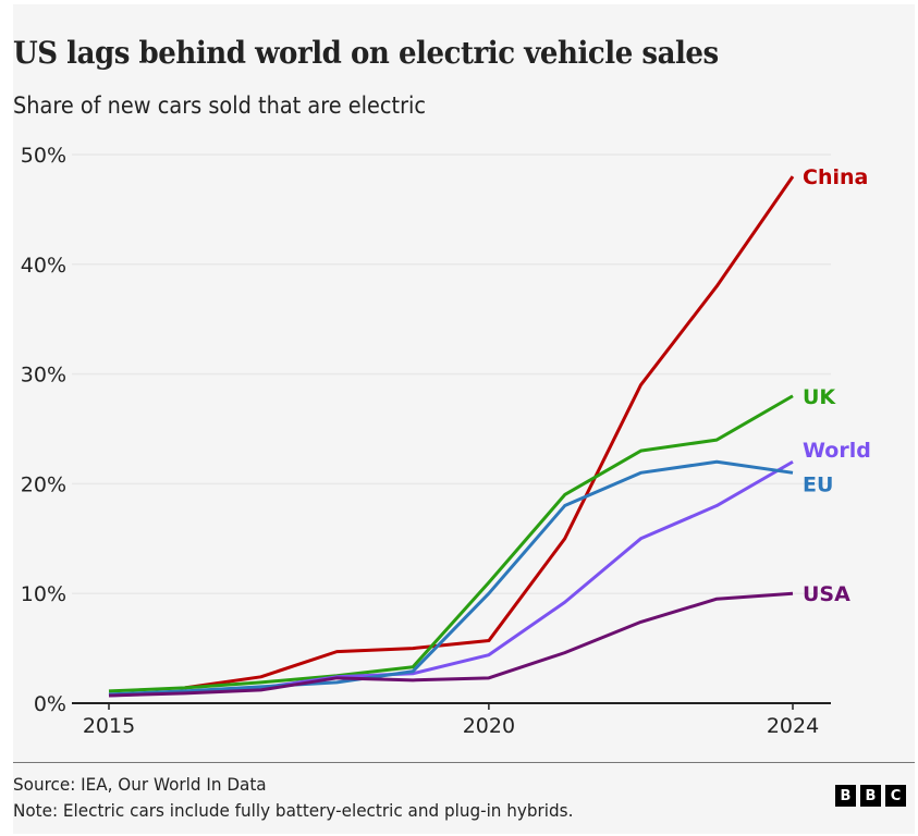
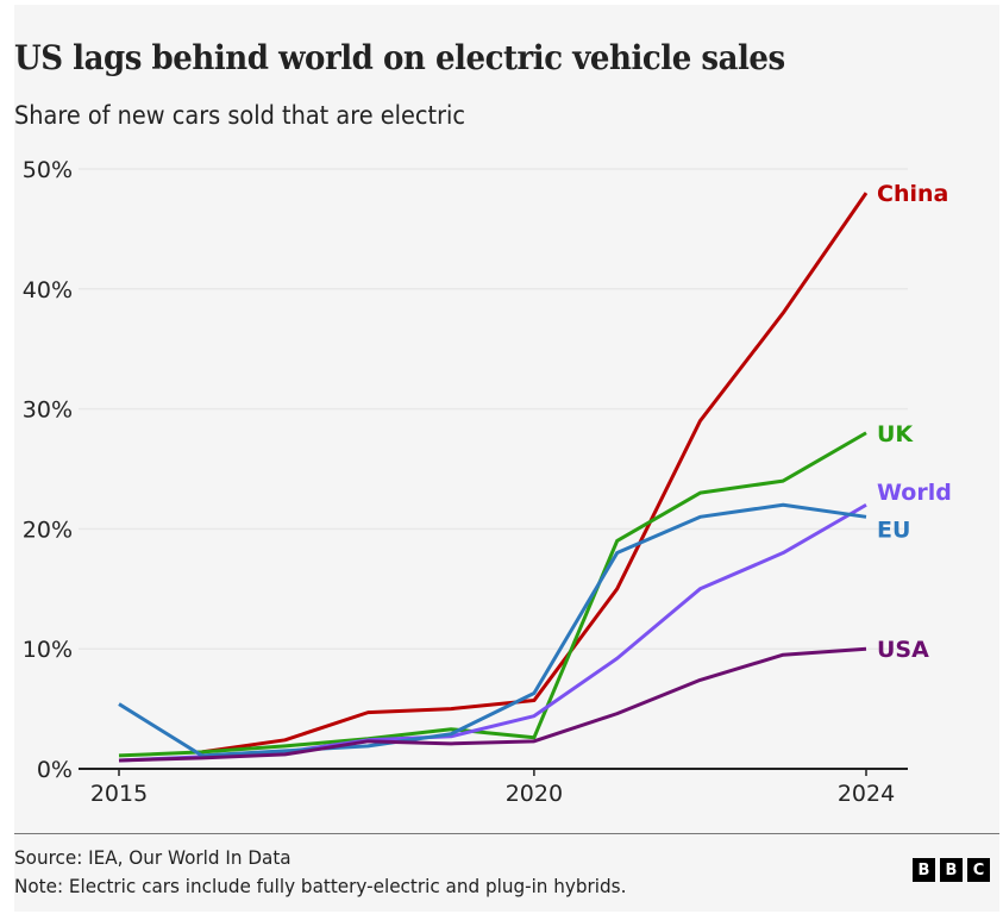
EU/2015: 0.8% -> 5.4%
UK/2020: 11.0% -> 2.6%
EU/2020: 10.0% -> 6.3%
